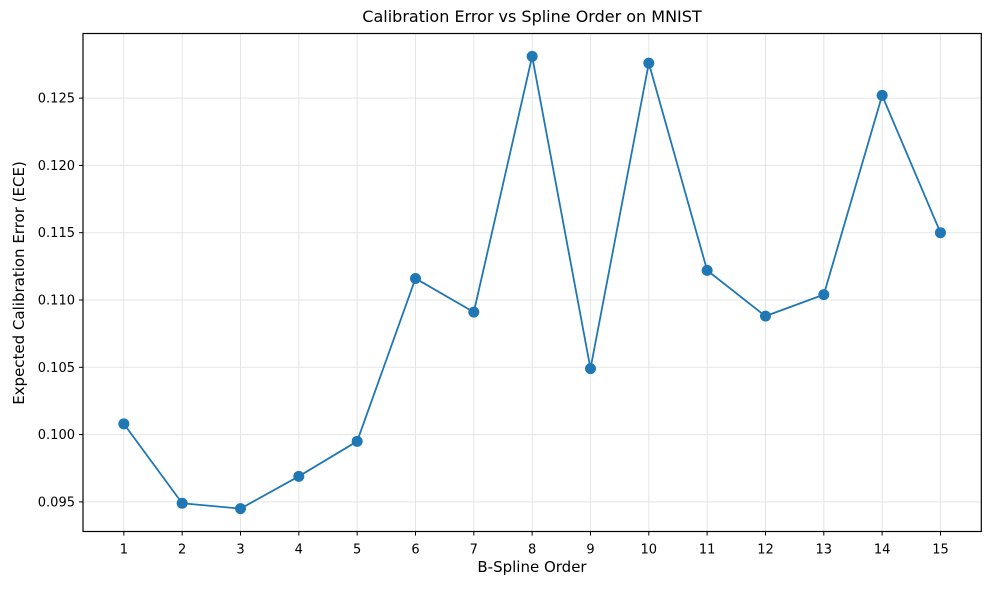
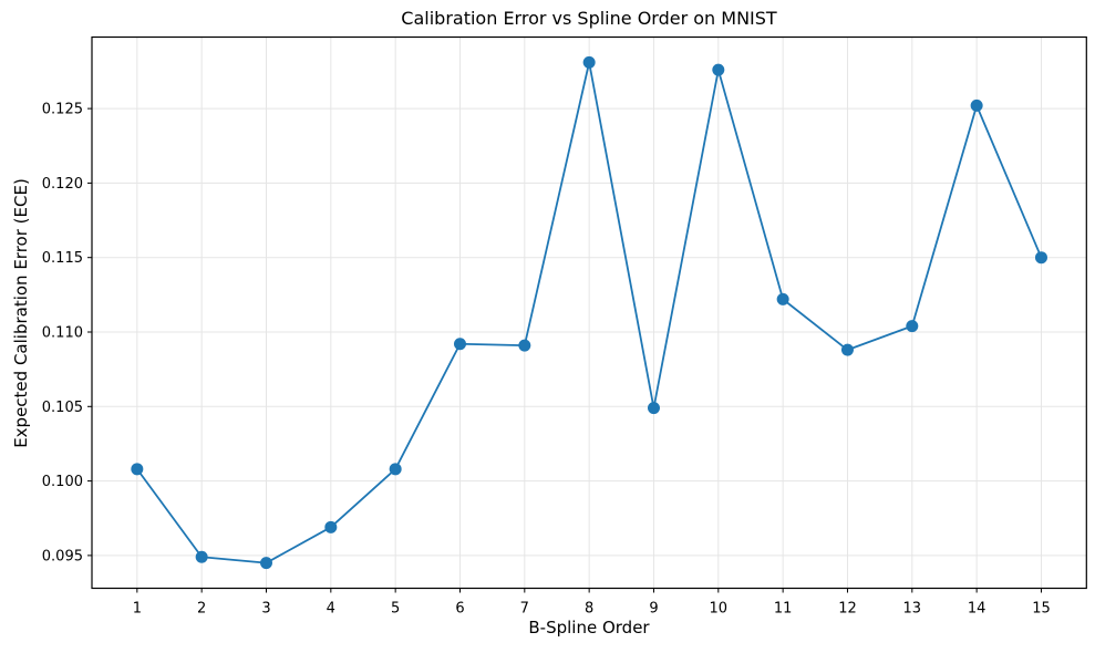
5: 0.0995 -> 0.1008
6: 0.1116 -> 0.1092
